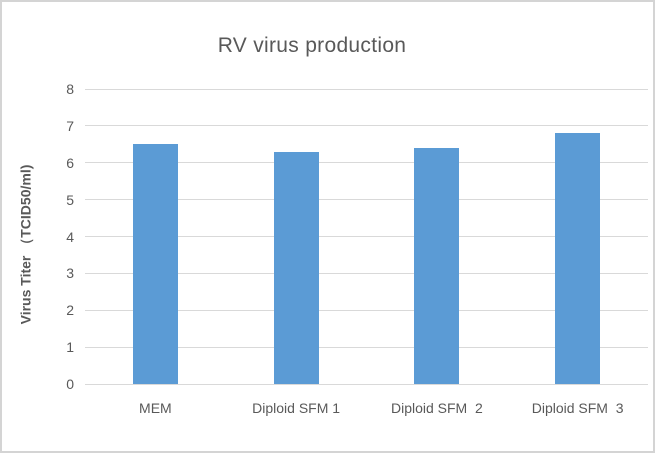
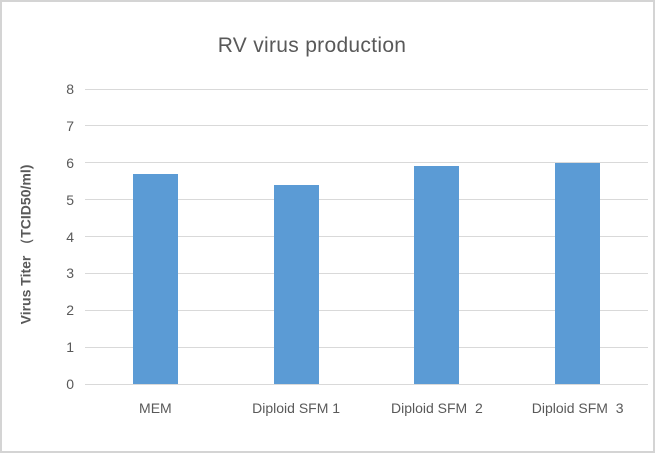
MEM: 6.5 -> 5.7
Diploid SFM 1: 6.3 -> 5.4
Diploid SFM 2: 6.4 -> 5.9
Diploid SFM 3: 6.8 -> 6.0
